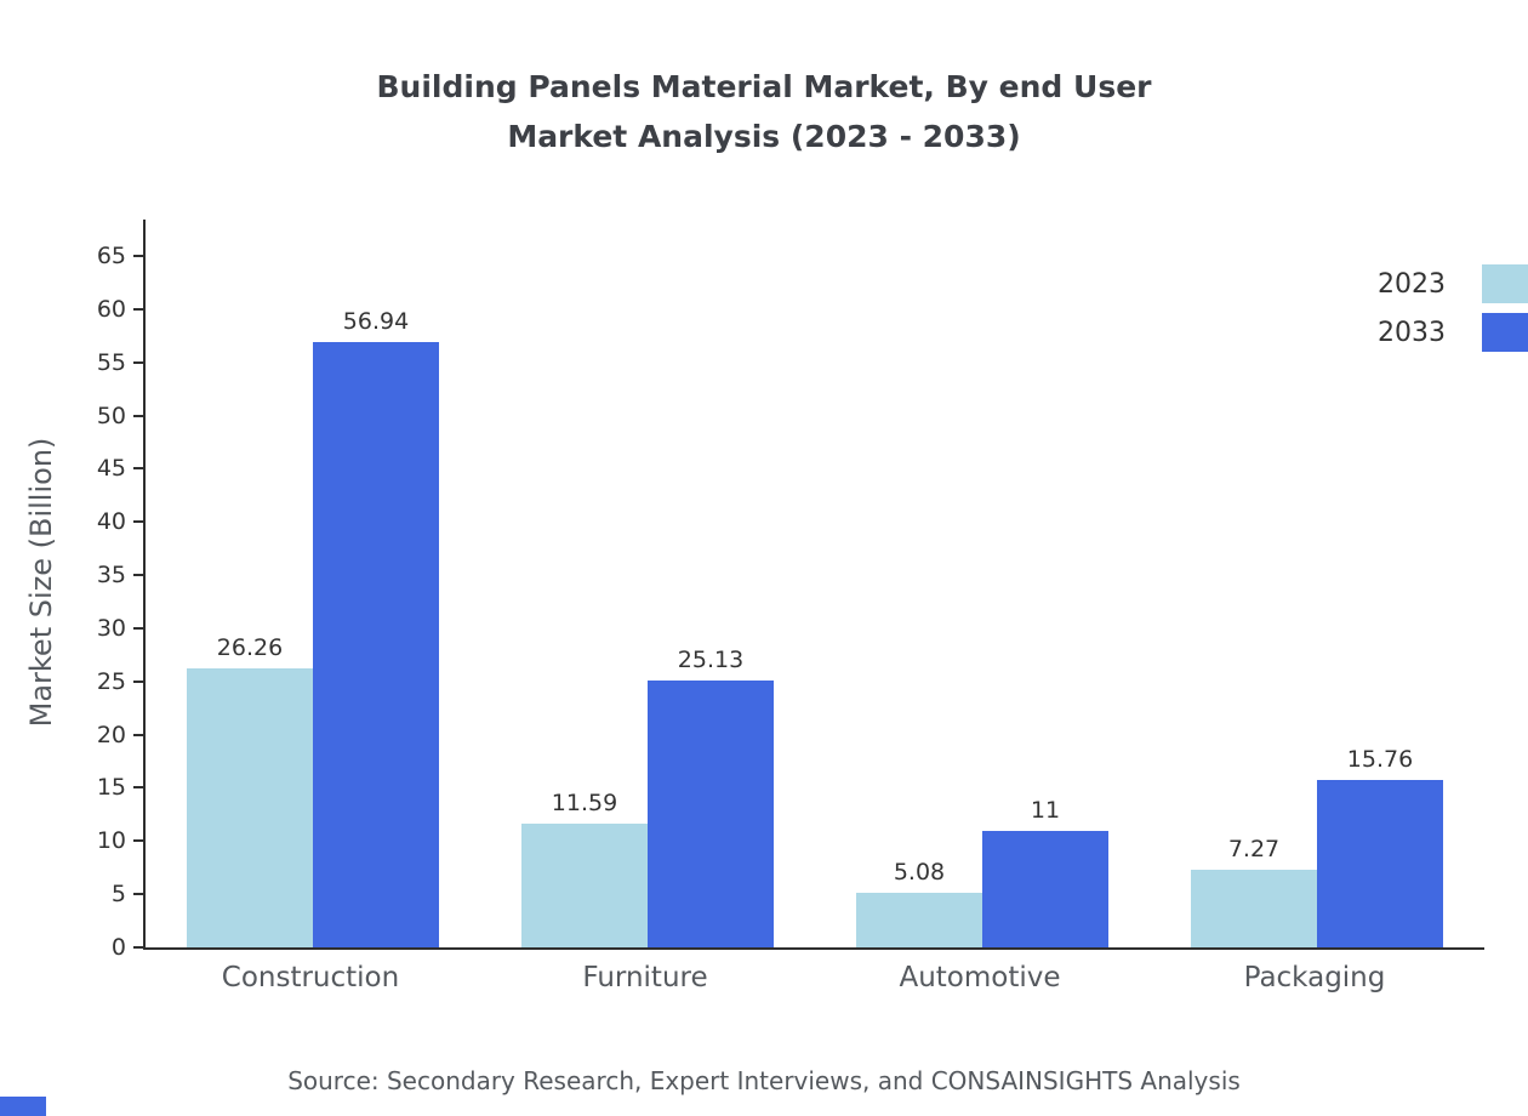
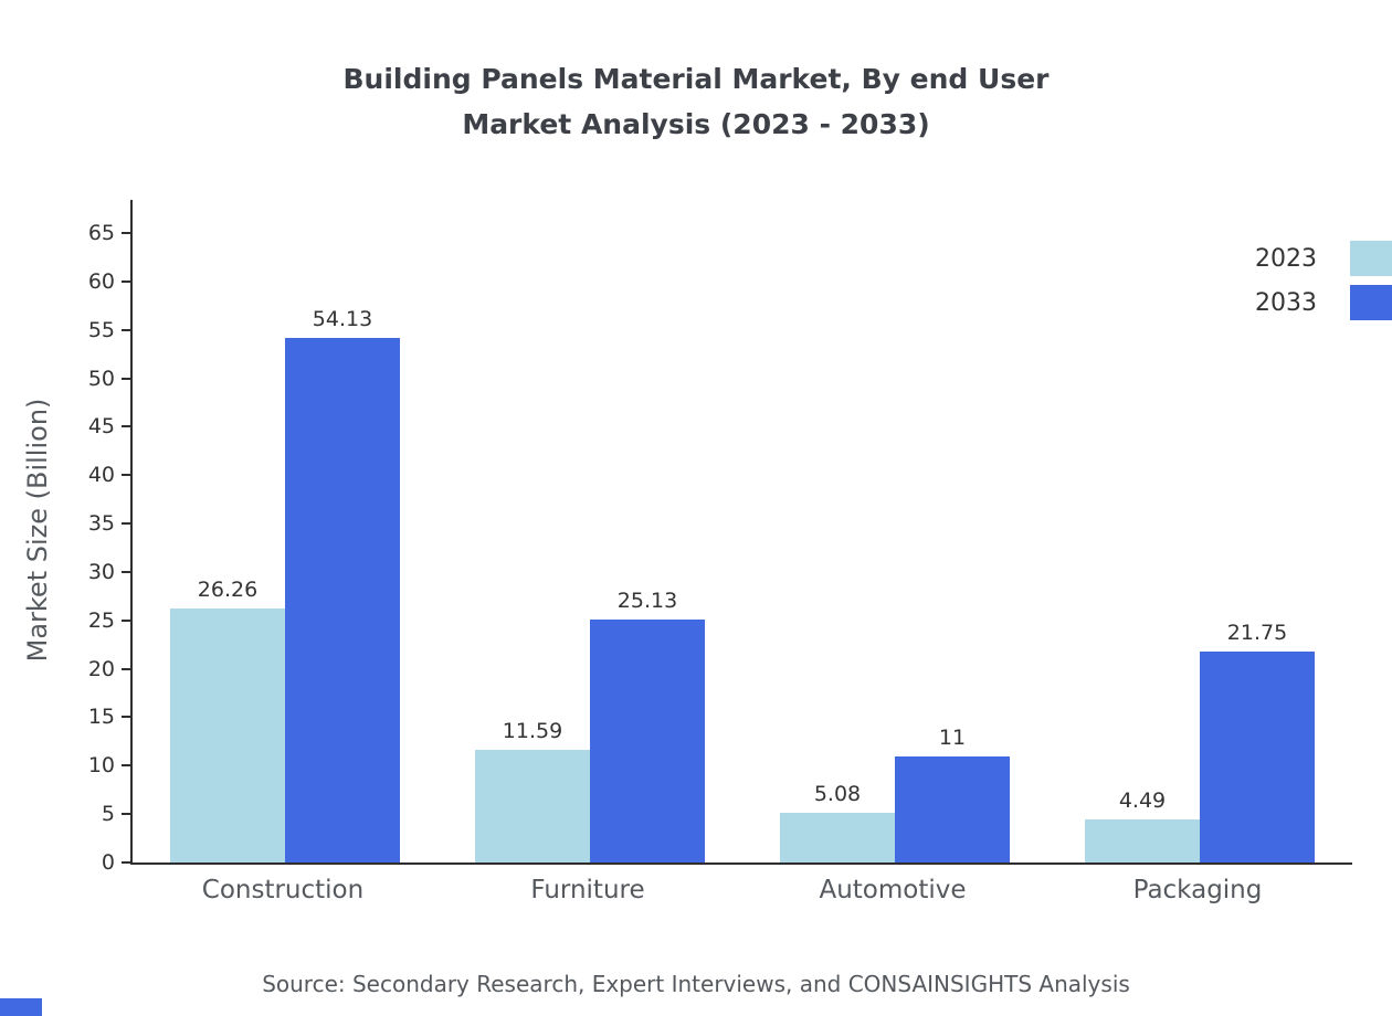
2033/Construction: 56.94 -> 54.13
2023/Packaging: 7.27 -> 4.49
2033/Packaging: 15.76 -> 21.75
